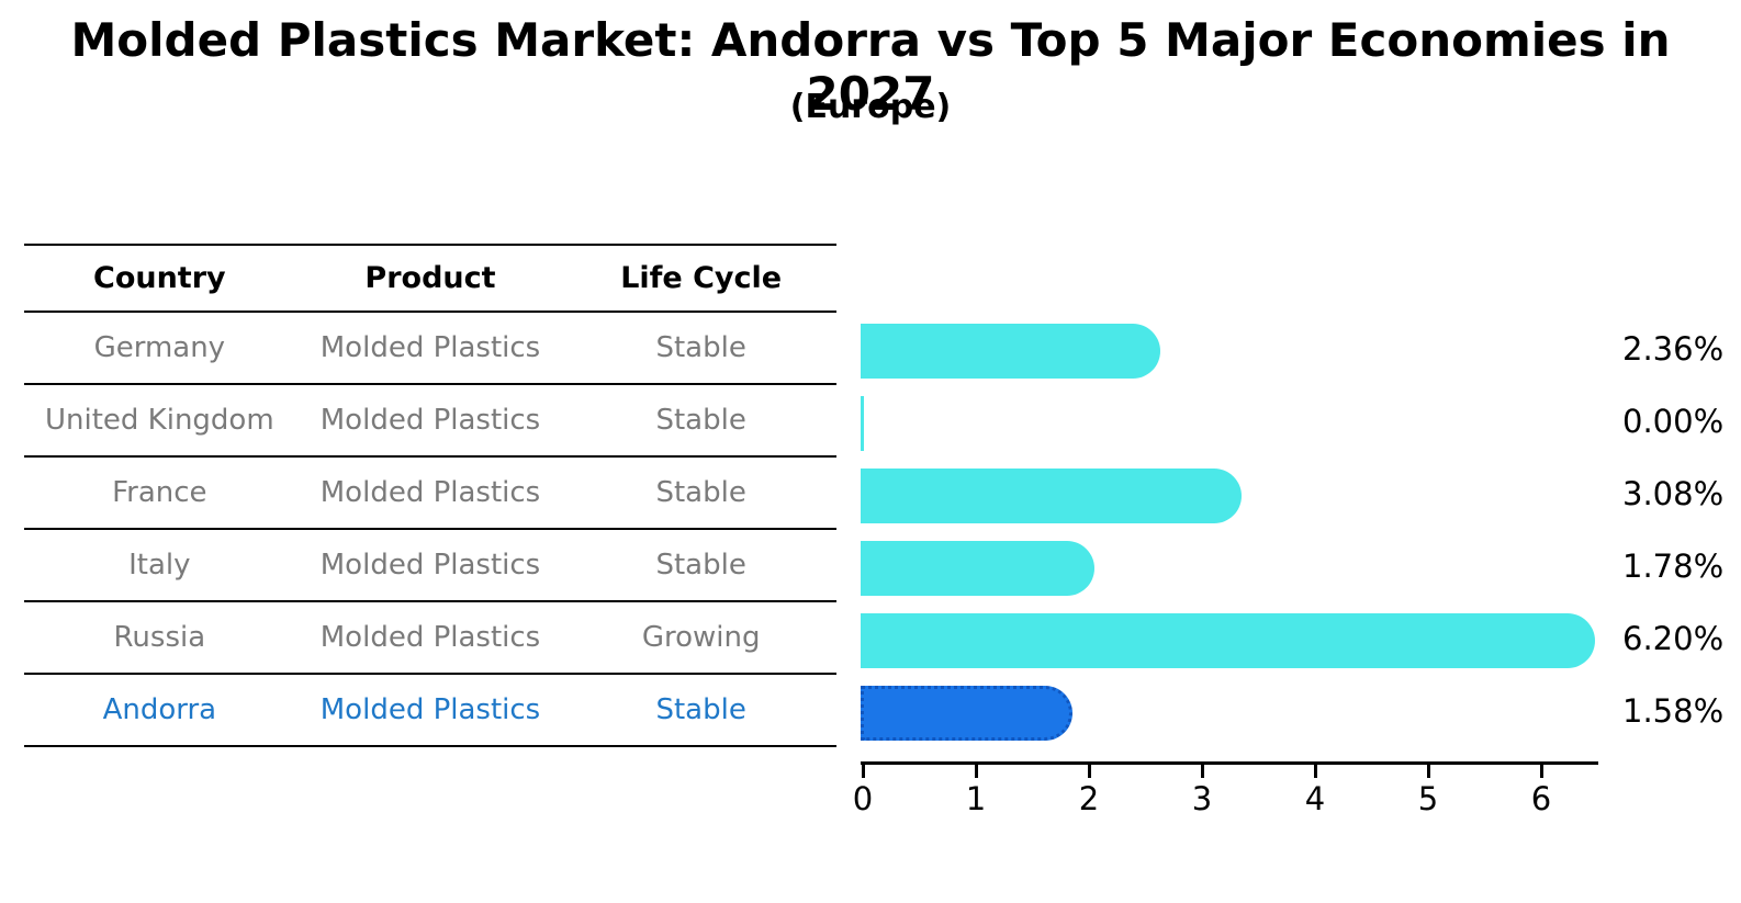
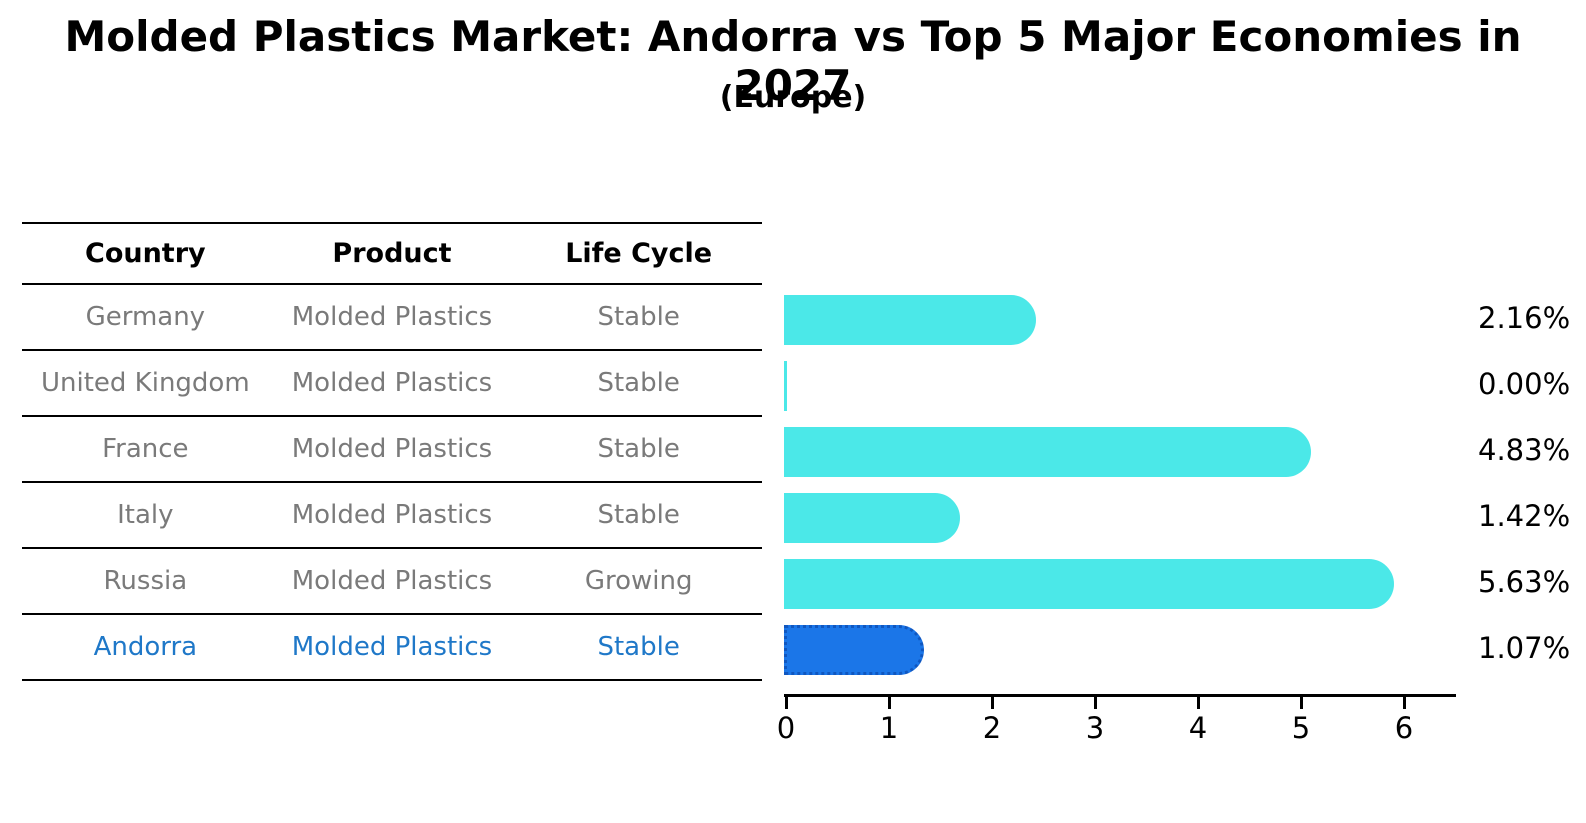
Germany: 2.36% -> 2.16%
France: 3.08% -> 4.83%
Italy: 1.78% -> 1.42%
Russia: 6.20% -> 5.63%
Andorra: 1.58% -> 1.07%
